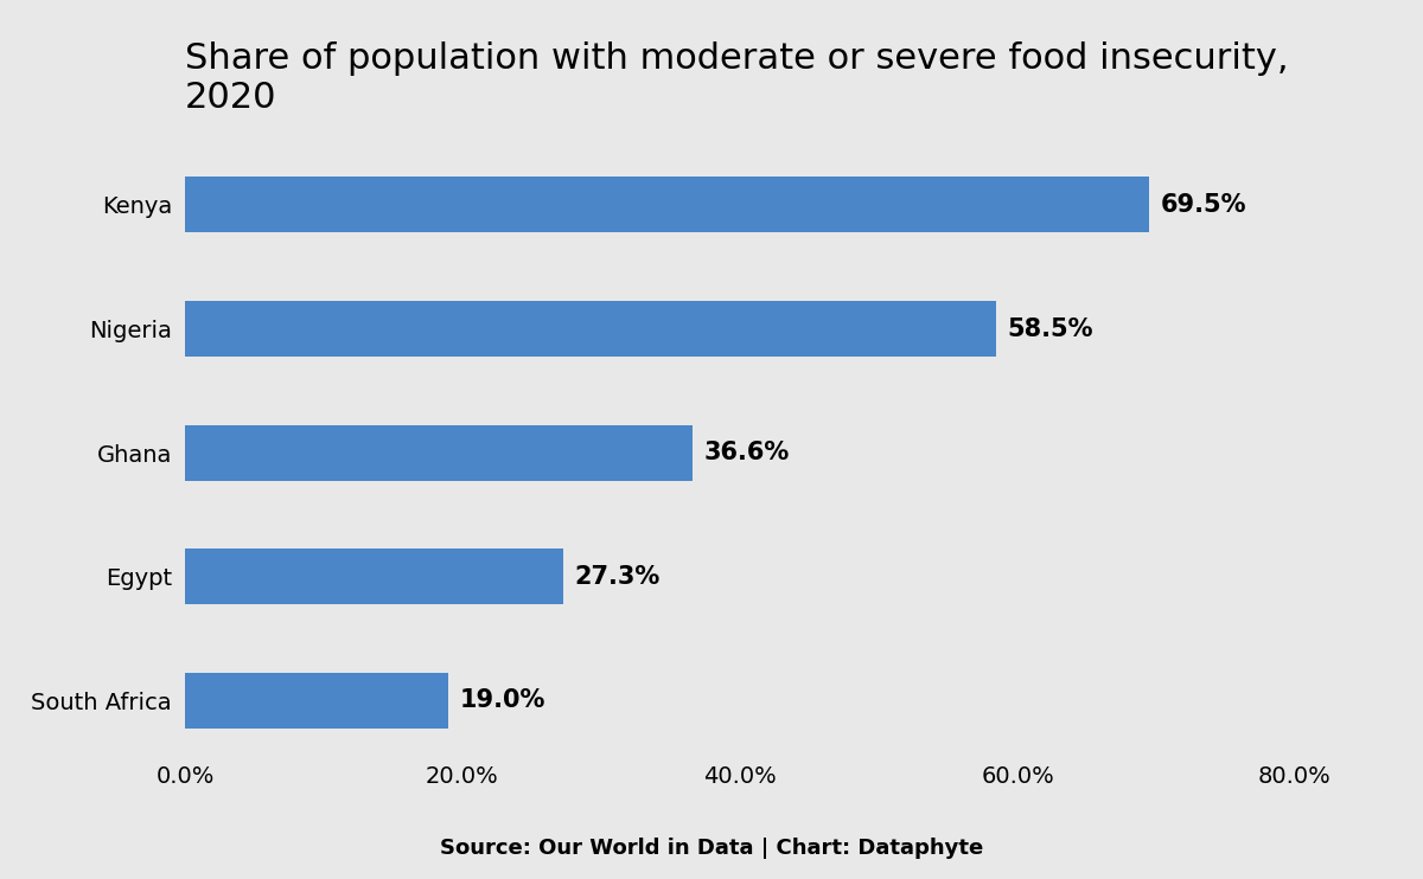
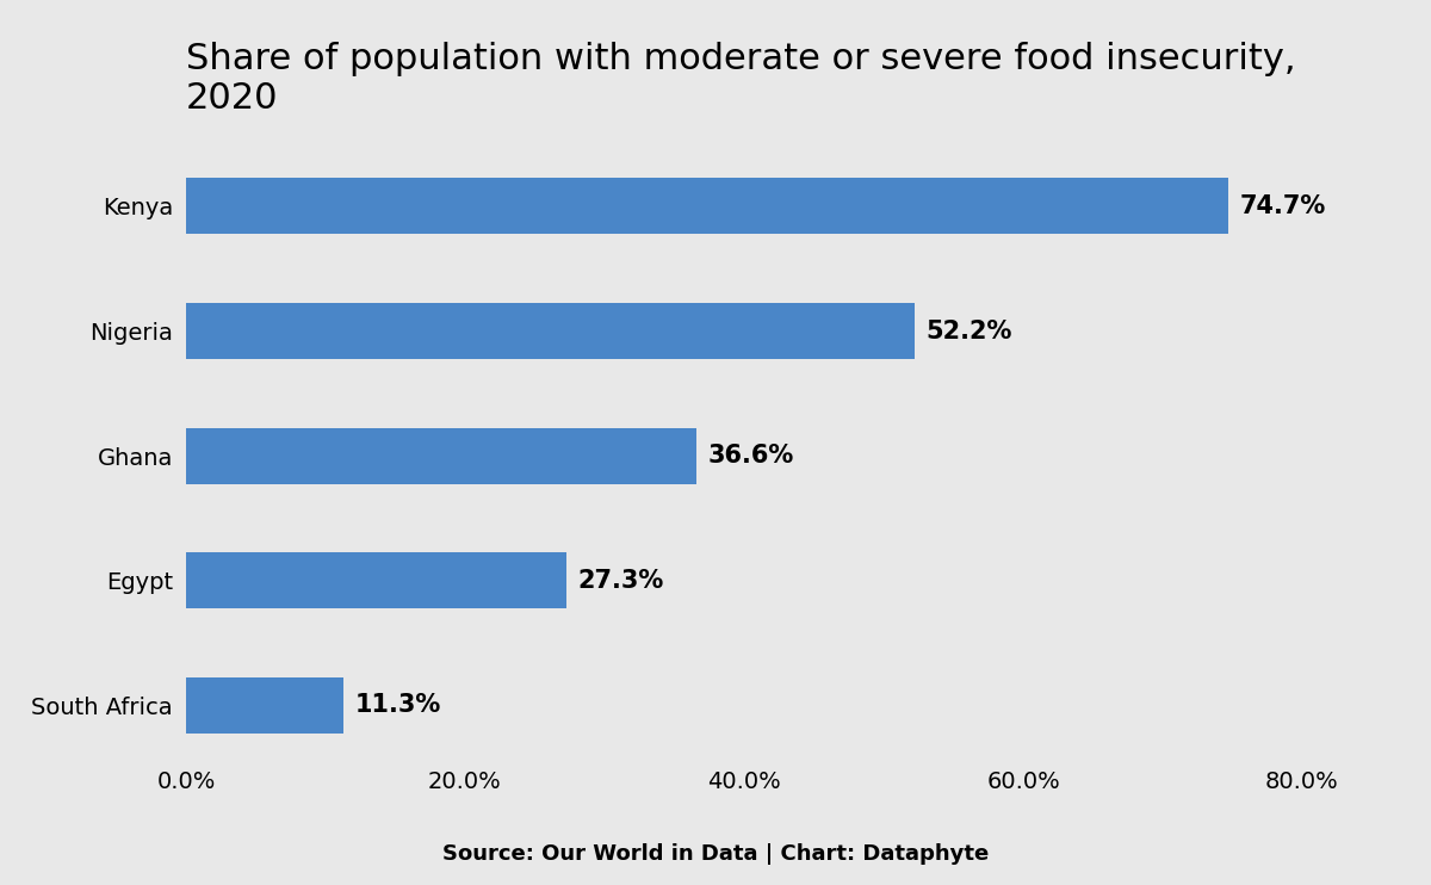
Kenya: 69.5% -> 74.7%
Nigeria: 58.5% -> 52.2%
South Africa: 19.0% -> 11.3%
